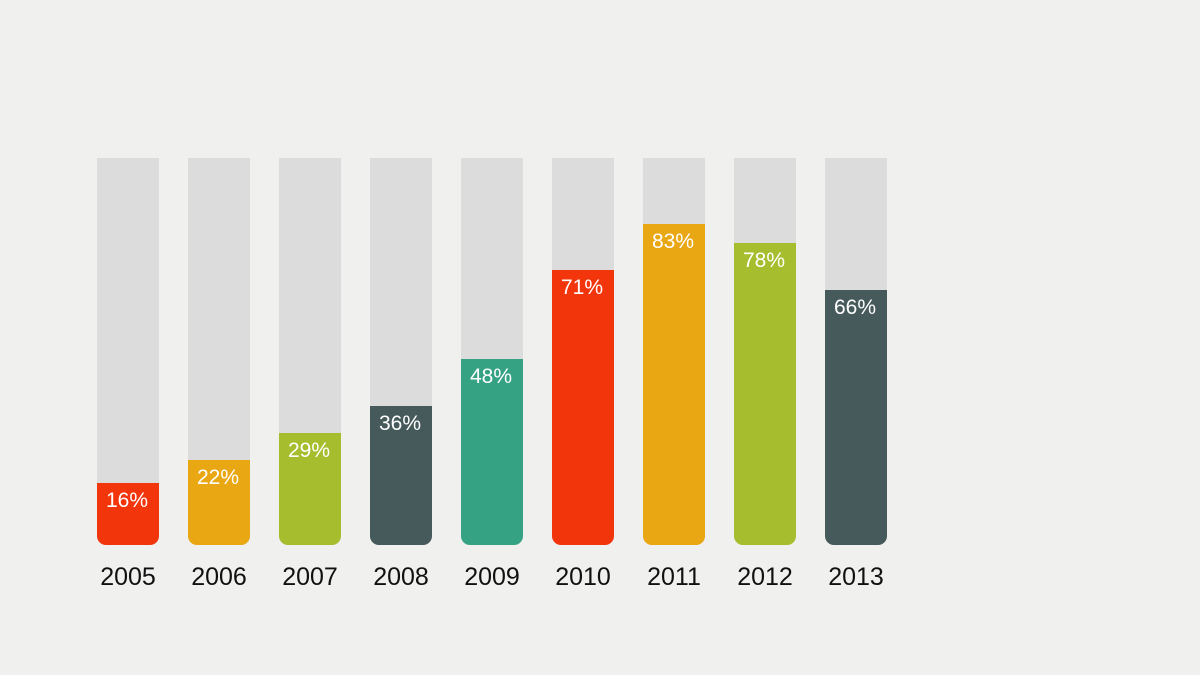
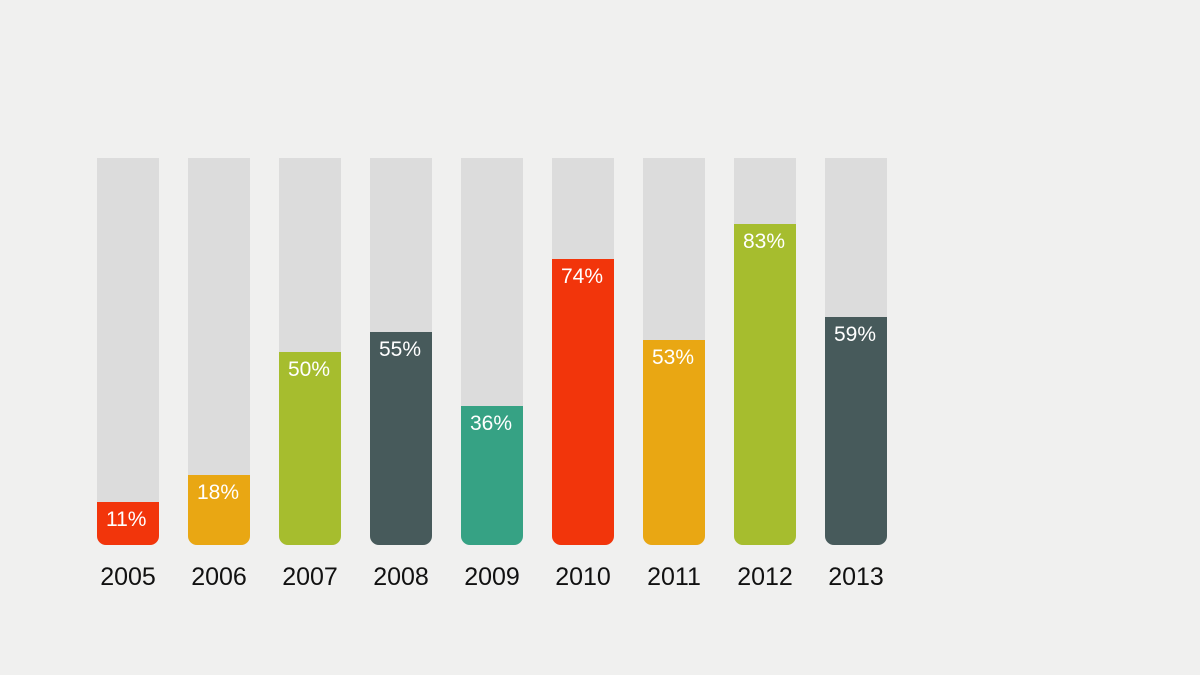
2005: 16% -> 11%
2006: 22% -> 18%
2007: 29% -> 50%
2008: 36% -> 55%
2009: 48% -> 36%
2010: 71% -> 74%
2011: 83% -> 53%
2012: 78% -> 83%
2013: 66% -> 59%
